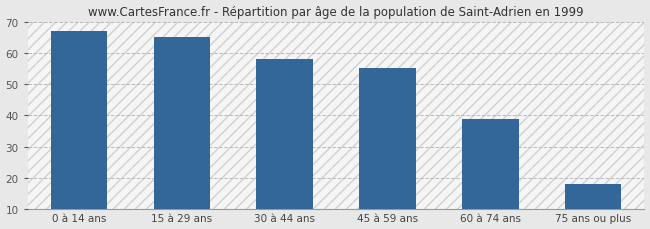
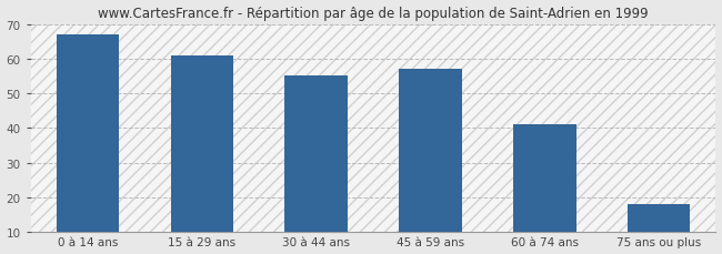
15 à 29 ans: 65 -> 61
30 à 44 ans: 58 -> 55
45 à 59 ans: 55 -> 57
60 à 74 ans: 39 -> 41
